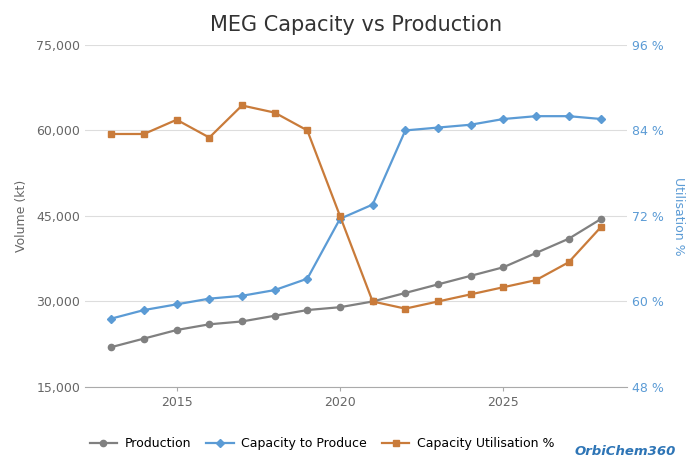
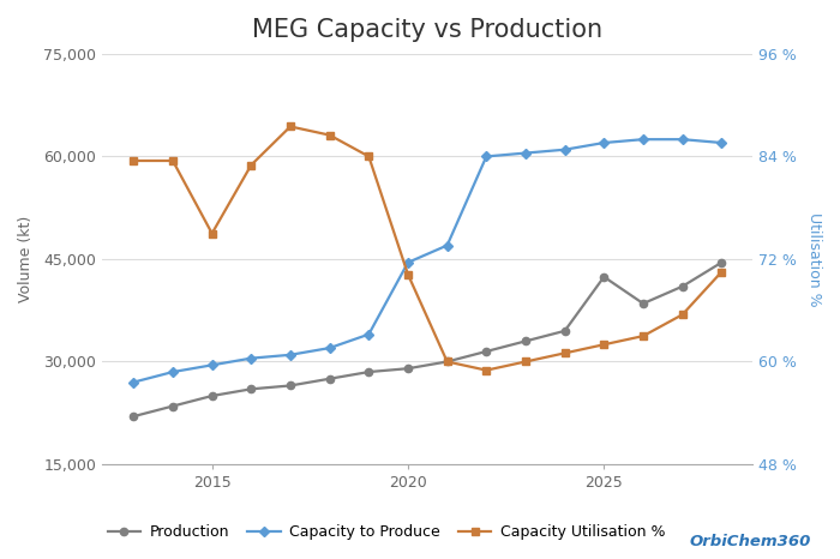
Capacity Utilisation %/2015: 85.5 % -> 75.0 %
Capacity Utilisation %/2020: 72.0 % -> 70.2 %
Production/2025: 36,000 -> 42,400
